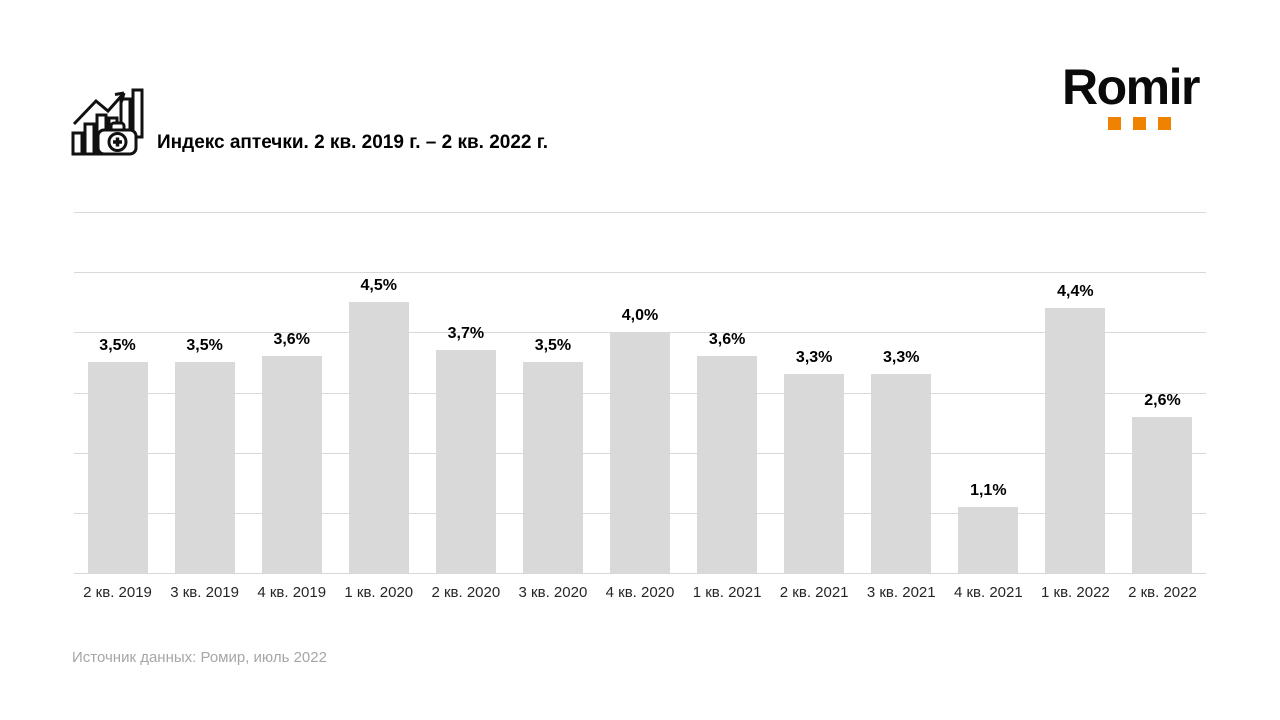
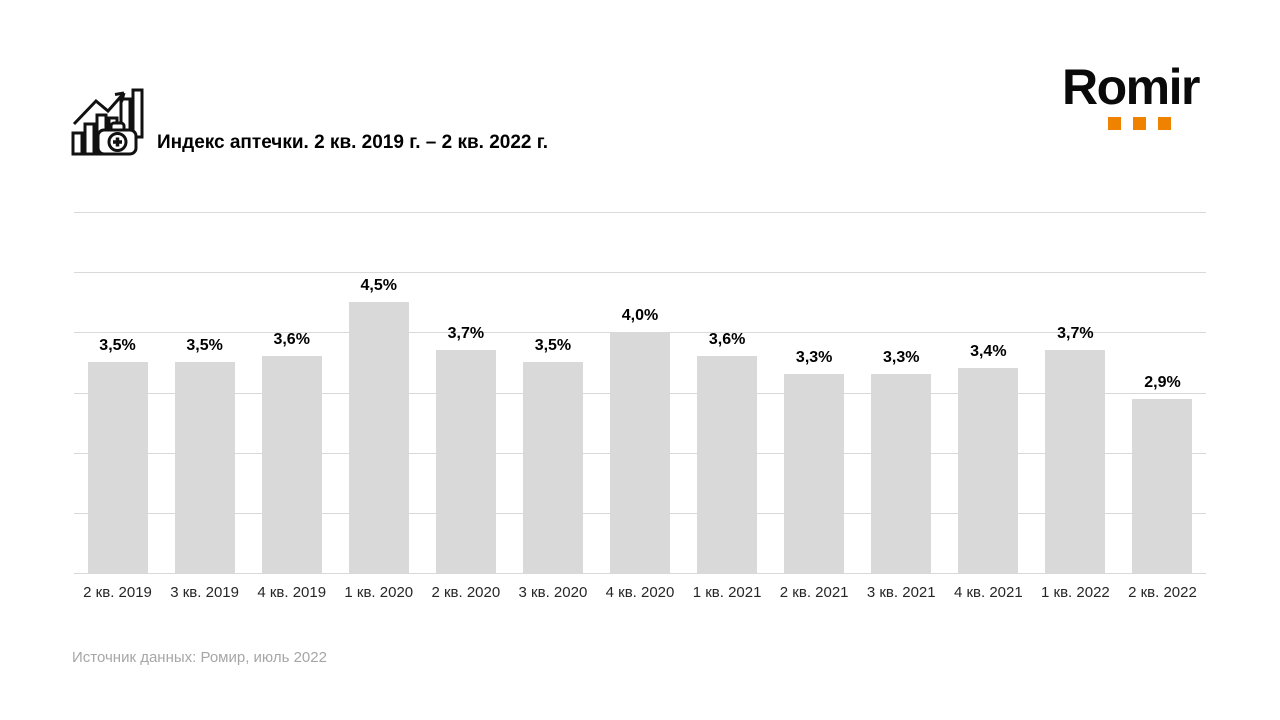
4 кв. 2021: 1,1% -> 3,4%
1 кв. 2022: 4,4% -> 3,7%
2 кв. 2022: 2,6% -> 2,9%
